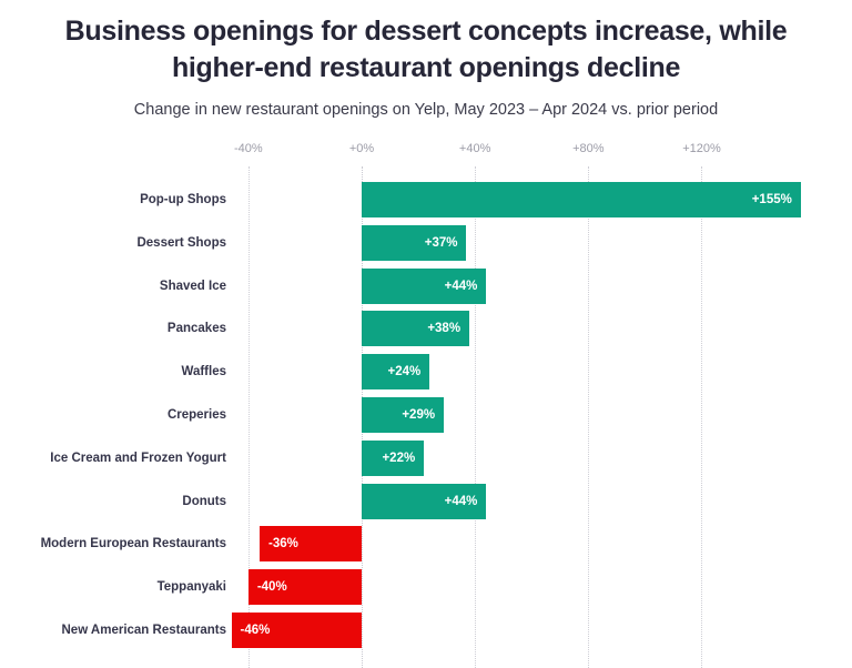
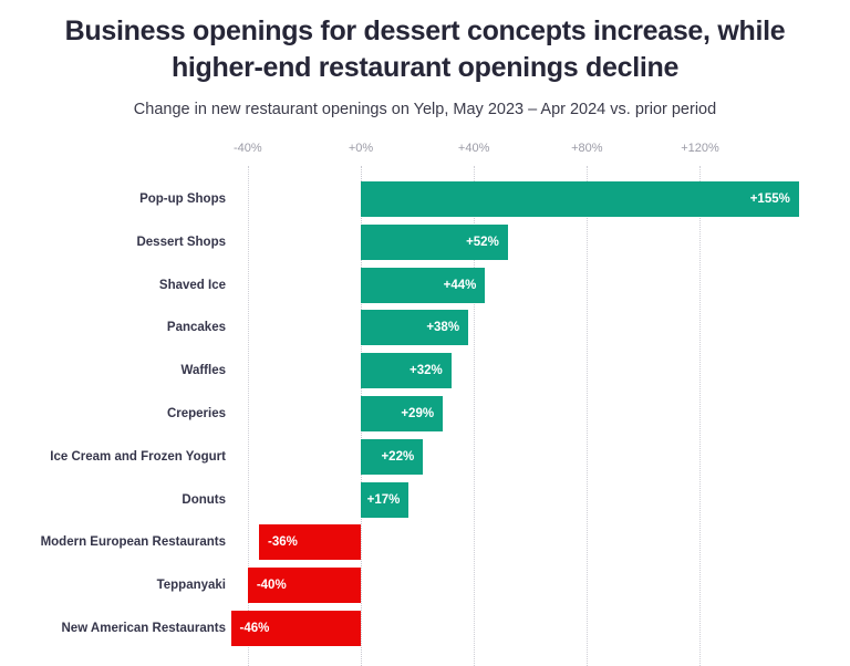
Dessert Shops: +37% -> +52%
Waffles: +24% -> +32%
Donuts: +44% -> +17%
